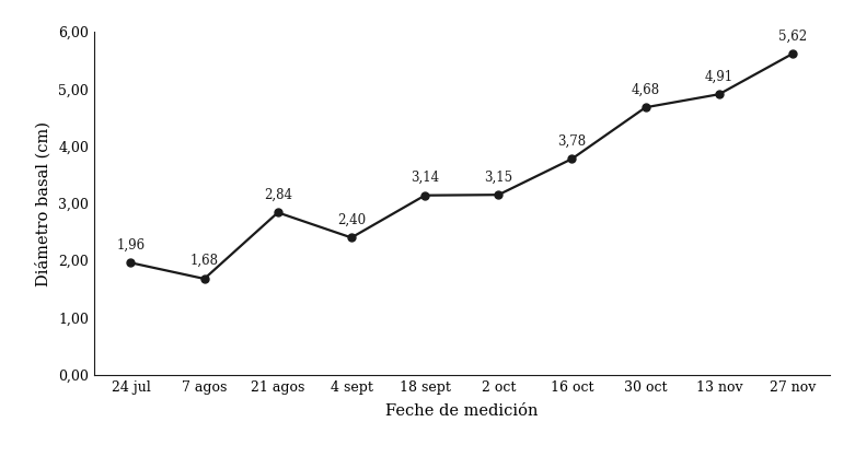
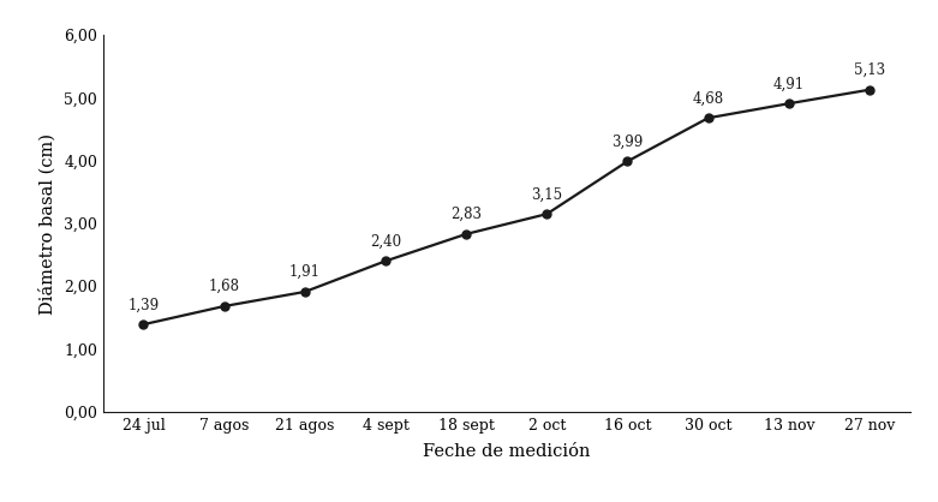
24 jul: 1,96 -> 1,39
21 agos: 2,84 -> 1,91
18 sept: 3,14 -> 2,83
16 oct: 3,78 -> 3,99
27 nov: 5,62 -> 5,13
